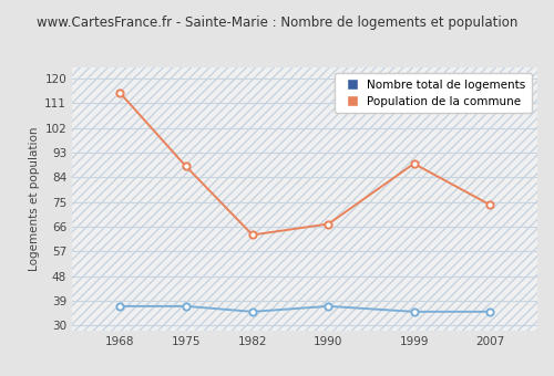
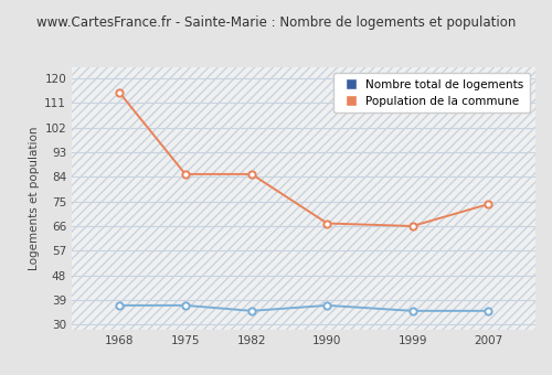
Population de la commune/1975: 88 -> 85
Population de la commune/1982: 63 -> 85
Population de la commune/1999: 89 -> 66
